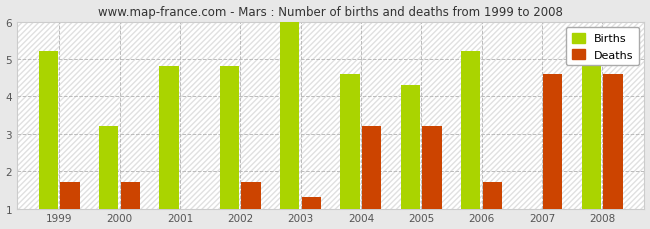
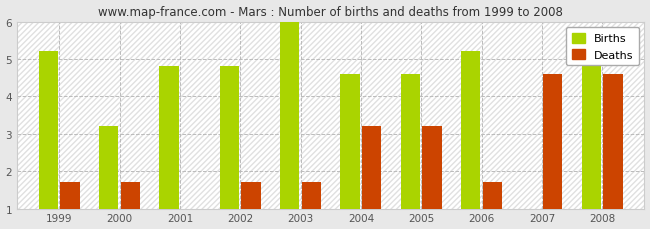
Deaths/2003: 1.3 -> 1.7
Births/2005: 4.3 -> 4.6
